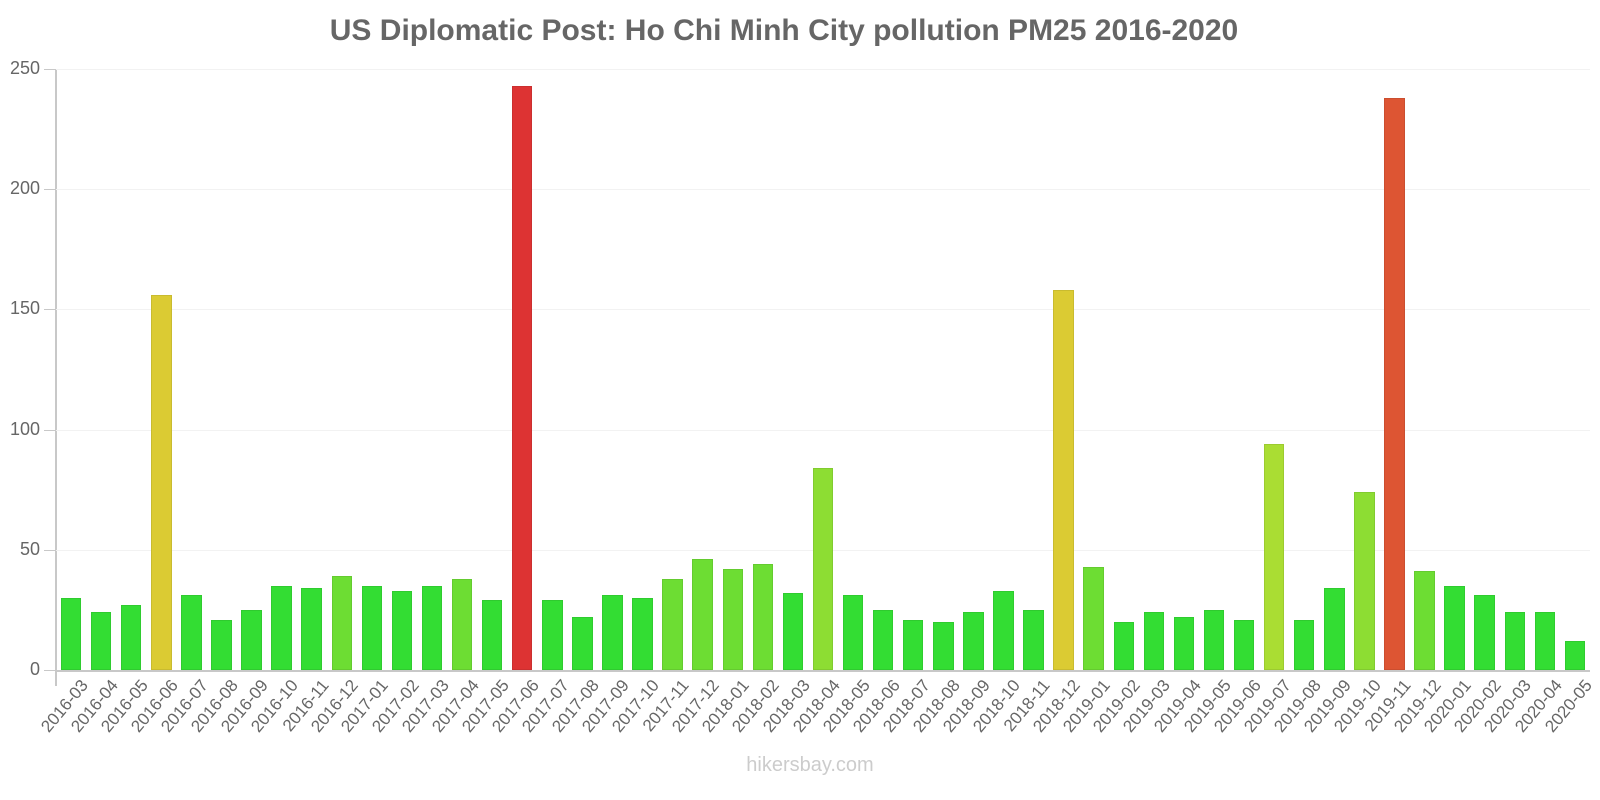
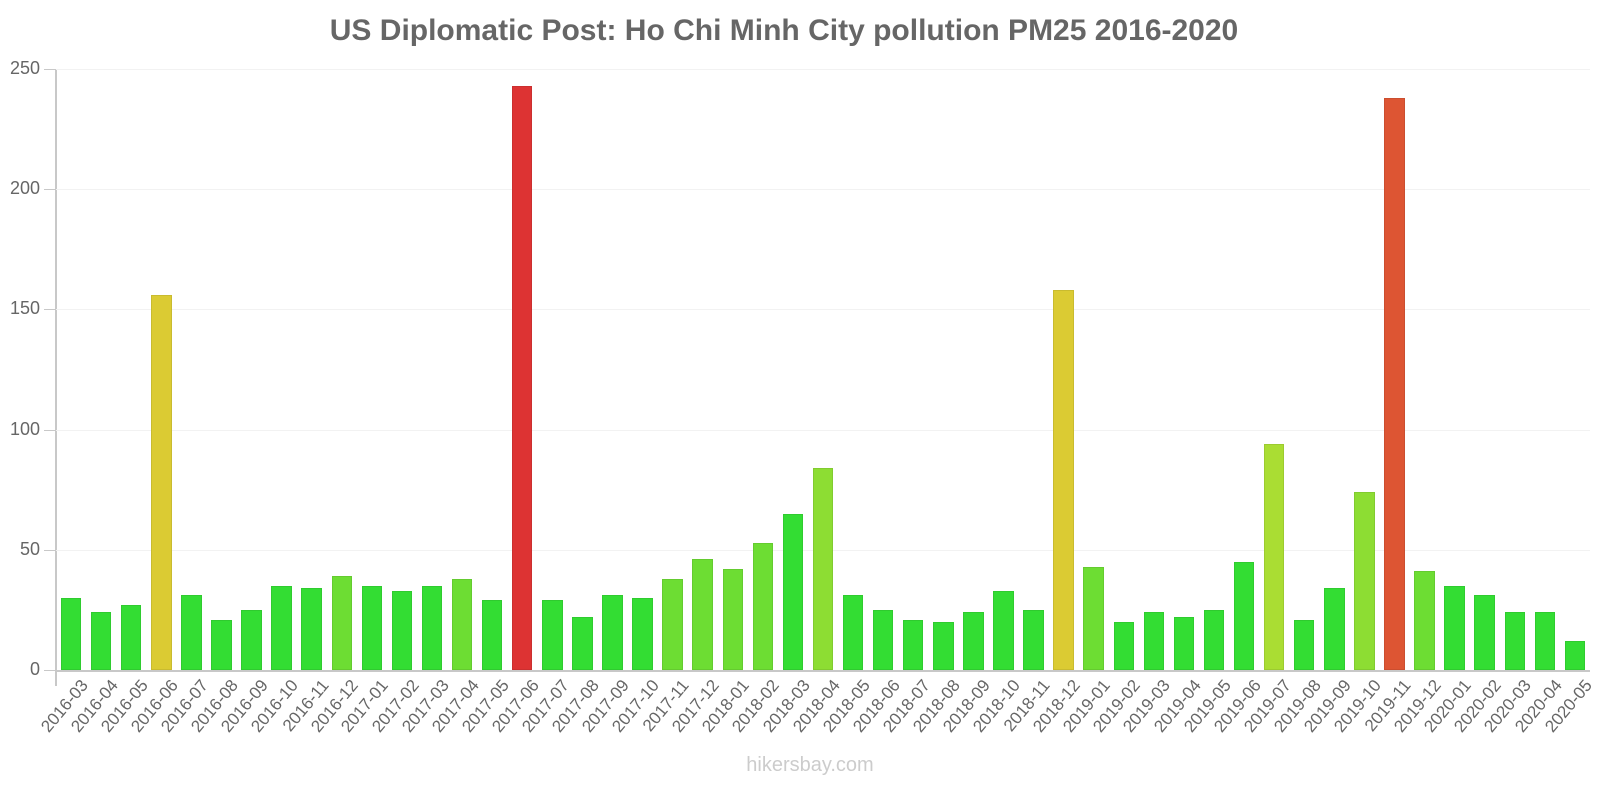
2018-02: 44 -> 53
2018-03: 32 -> 65
2019-06: 21 -> 45
